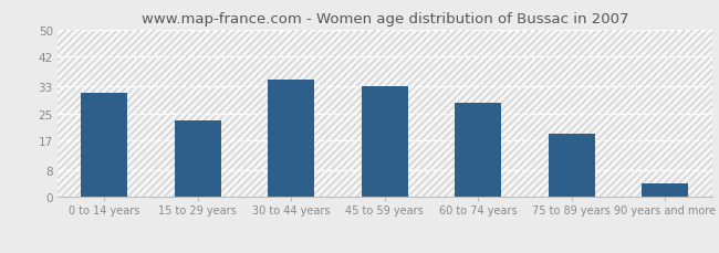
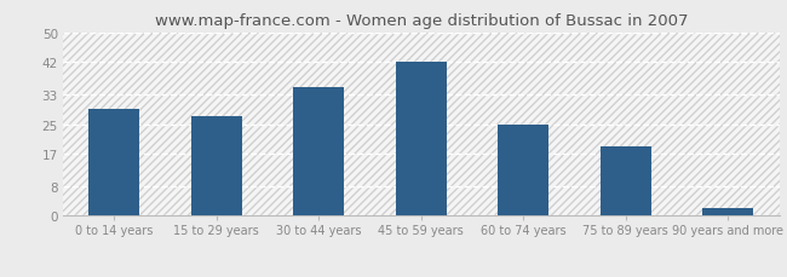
0 to 14 years: 31 -> 29
15 to 29 years: 23 -> 27
45 to 59 years: 33 -> 42
60 to 74 years: 28 -> 25
90 years and more: 4 -> 2
